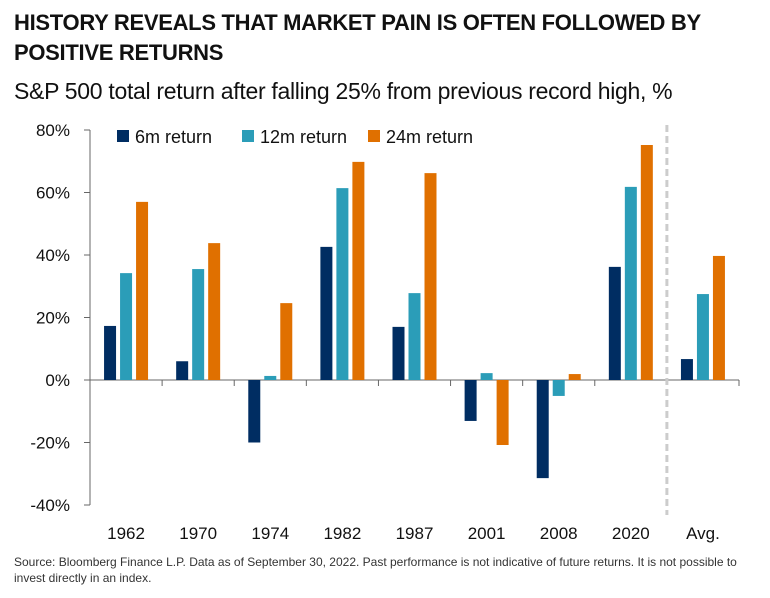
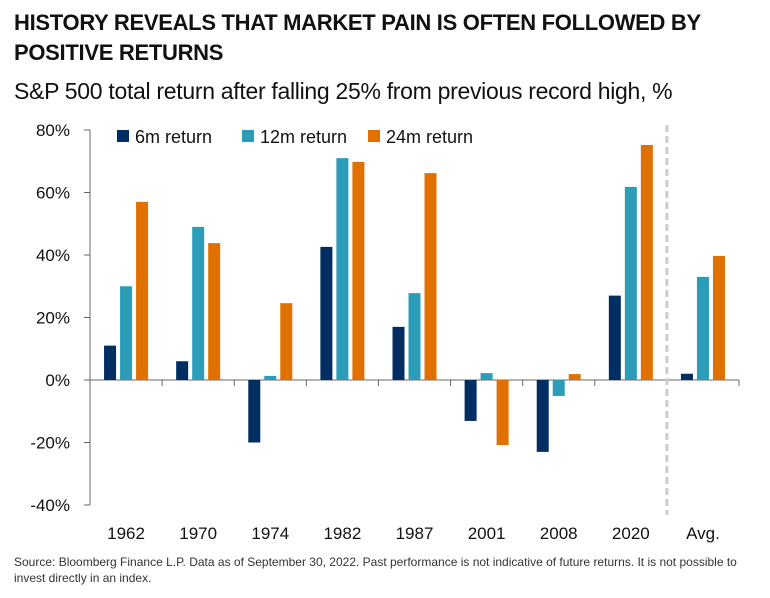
6m return/1962: 17% -> 11%
12m return/1962: 34% -> 30%
12m return/1970: 36% -> 49%
12m return/1982: 61% -> 71%
6m return/2008: -31% -> -23%
6m return/2020: 36% -> 27%
6m return/Avg.: 7% -> 2%
12m return/Avg.: 28% -> 33%
